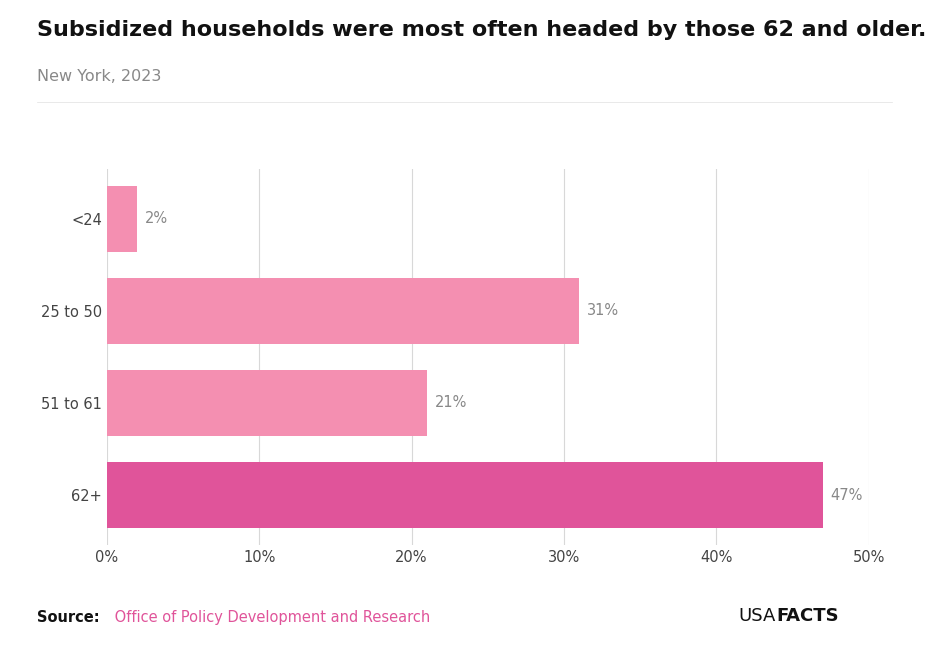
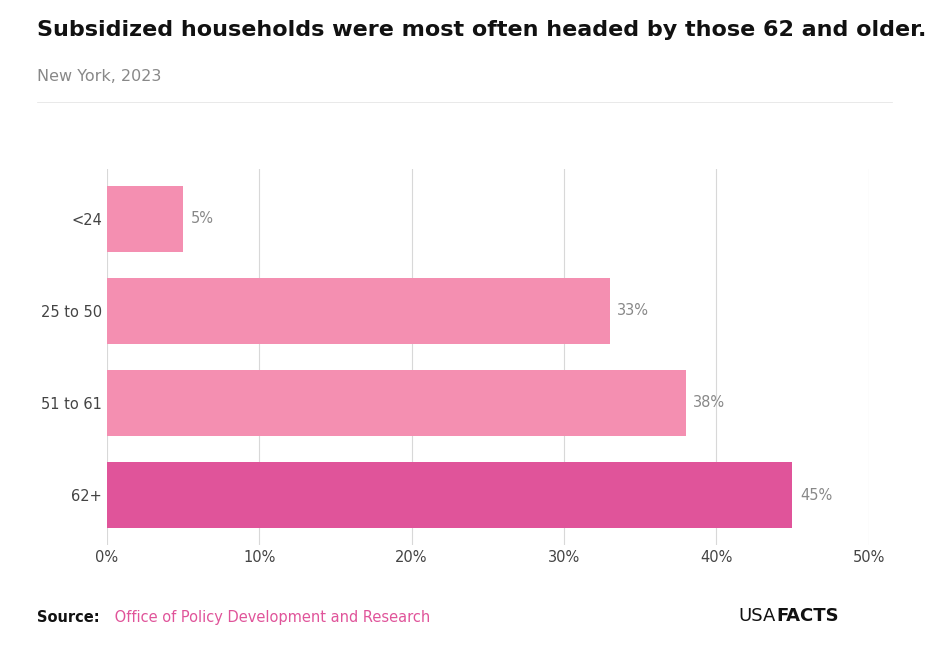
<24: 2% -> 5%
25 to 50: 31% -> 33%
51 to 61: 21% -> 38%
62+: 47% -> 45%
